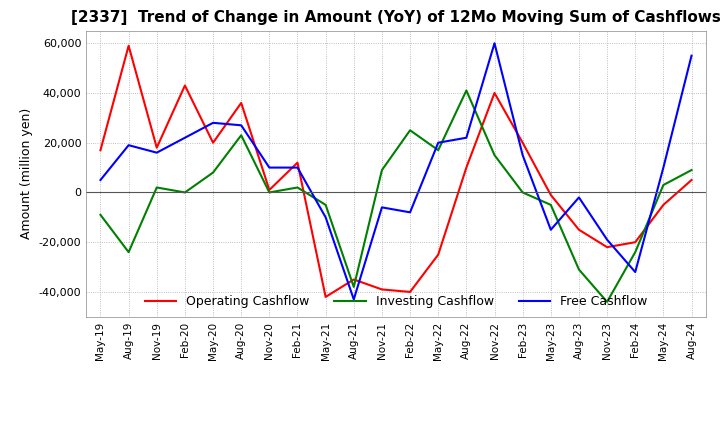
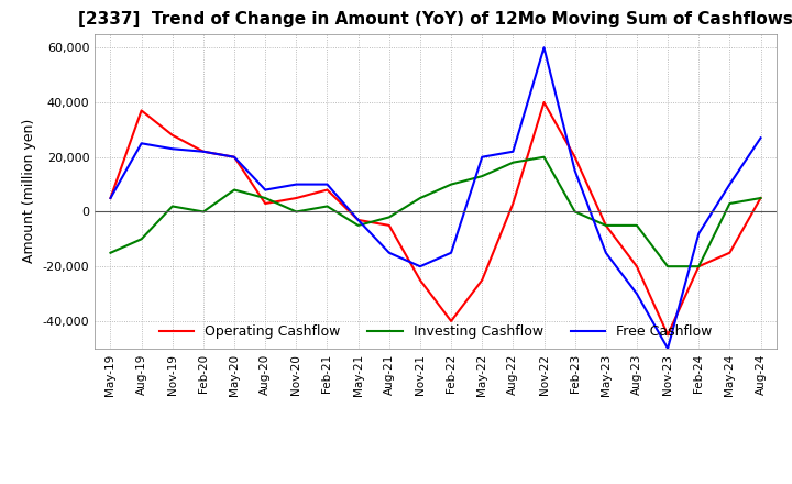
Operating Cashflow/May-19: 17,000 -> 5,000
Investing Cashflow/May-19: -9,000 -> -15,000
Operating Cashflow/Aug-19: 59,000 -> 37,000
Investing Cashflow/Aug-19: -24,000 -> -10,000
Free Cashflow/Aug-19: 19,000 -> 25,000
Operating Cashflow/Nov-19: 18,000 -> 28,000
Free Cashflow/Nov-19: 16,000 -> 23,000
Operating Cashflow/Feb-20: 43,000 -> 22,000
Free Cashflow/May-20: 28,000 -> 20,000
Operating Cashflow/Aug-20: 36,000 -> 3,000
Investing Cashflow/Aug-20: 23,000 -> 5,000
Free Cashflow/Aug-20: 27,000 -> 8,000
Operating Cashflow/Nov-20: 1,000 -> 5,000
Operating Cashflow/Feb-21: 12,000 -> 8,000
Operating Cashflow/May-21: -42,000 -> -3,000
Free Cashflow/May-21: -10,000 -> -3,000
Operating Cashflow/Aug-21: -35,000 -> -5,000
Investing Cashflow/Aug-21: -38,000 -> -2,000
Free Cashflow/Aug-21: -43,000 -> -15,000
Operating Cashflow/Nov-21: -39,000 -> -25,000
Investing Cashflow/Nov-21: 9,000 -> 5,000
Free Cashflow/Nov-21: -6,000 -> -20,000
Investing Cashflow/Feb-22: 25,000 -> 10,000
Free Cashflow/Feb-22: -8,000 -> -15,000
Investing Cashflow/May-22: 17,000 -> 13,000
Operating Cashflow/Aug-22: 10,000 -> 3,000
Investing Cashflow/Aug-22: 41,000 -> 18,000
Investing Cashflow/Nov-22: 15,000 -> 20,000
Operating Cashflow/May-23: -1,000 -> -5,000
Operating Cashflow/Aug-23: -15,000 -> -20,000
Investing Cashflow/Aug-23: -31,000 -> -5,000
Free Cashflow/Aug-23: -2,000 -> -30,000
Operating Cashflow/Nov-23: -22,000 -> -45,000
Investing Cashflow/Nov-23: -44,000 -> -20,000
Free Cashflow/Nov-23: -19,000 -> -50,000
Investing Cashflow/Feb-24: -24,000 -> -20,000
Free Cashflow/Feb-24: -32,000 -> -8,000
Operating Cashflow/May-24: -5,000 -> -15,000
Investing Cashflow/Aug-24: 9,000 -> 5,000
Free Cashflow/Aug-24: 55,000 -> 27,000
